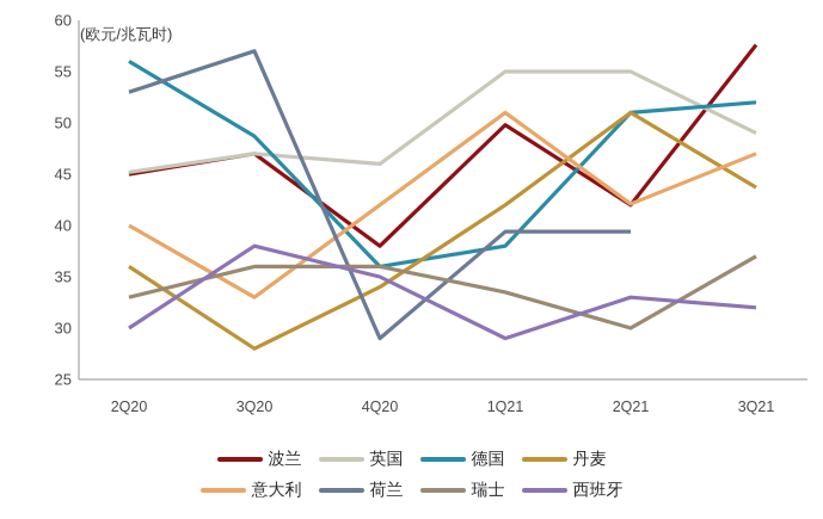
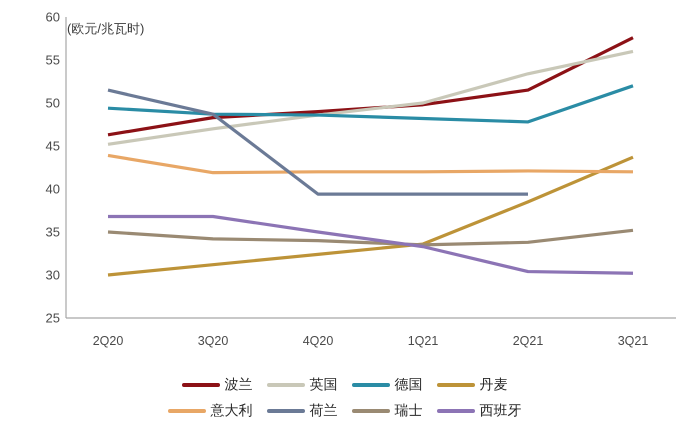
波兰/2Q20: 45 -> 46
德国/2Q20: 56 -> 49
丹麦/2Q20: 36 -> 30
意大利/2Q20: 40 -> 44
荷兰/2Q20: 53 -> 52
瑞士/2Q20: 33 -> 35
西班牙/2Q20: 30 -> 37
波兰/3Q20: 47 -> 48
丹麦/3Q20: 28 -> 31
意大利/3Q20: 33 -> 42
荷兰/3Q20: 57 -> 49
瑞士/3Q20: 36 -> 34
西班牙/3Q20: 38 -> 37
波兰/4Q20: 38 -> 49
英国/4Q20: 46 -> 49
德国/4Q20: 36 -> 49
丹麦/4Q20: 34 -> 32
荷兰/4Q20: 29 -> 39
瑞士/4Q20: 36 -> 34
英国/1Q21: 55 -> 50
德国/1Q21: 38 -> 48
丹麦/1Q21: 42 -> 34
意大利/1Q21: 51 -> 42
西班牙/1Q21: 29 -> 33
波兰/2Q21: 42 -> 52
英国/2Q21: 55 -> 53
德国/2Q21: 51 -> 48
丹麦/2Q21: 51 -> 38
瑞士/2Q21: 30 -> 34
西班牙/2Q21: 33 -> 30
英国/3Q21: 49 -> 56
意大利/3Q21: 47 -> 42
瑞士/3Q21: 37 -> 35
西班牙/3Q21: 32 -> 30
